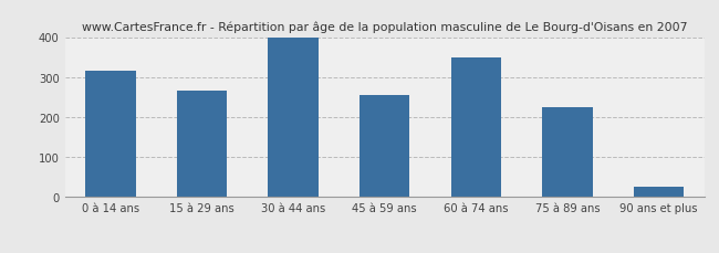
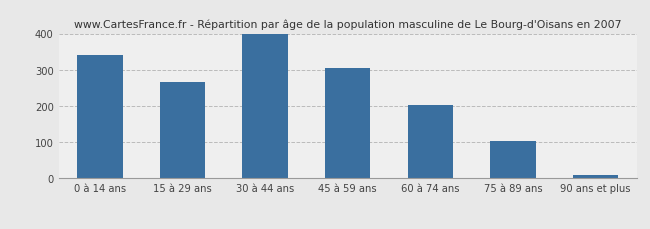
0 à 14 ans: 315 -> 340
45 à 59 ans: 255 -> 306
60 à 74 ans: 350 -> 203
75 à 89 ans: 225 -> 103
90 ans et plus: 25 -> 10
